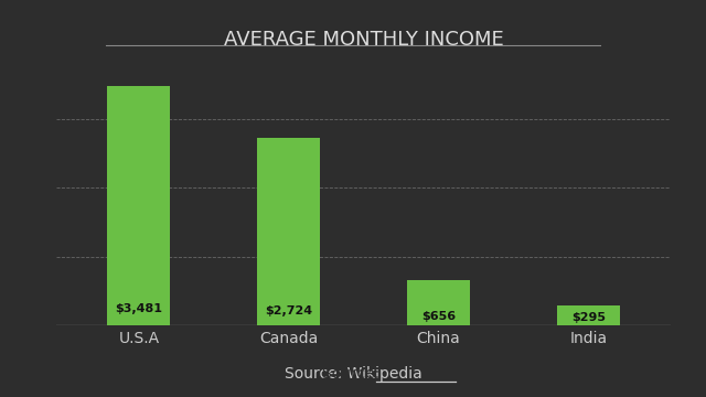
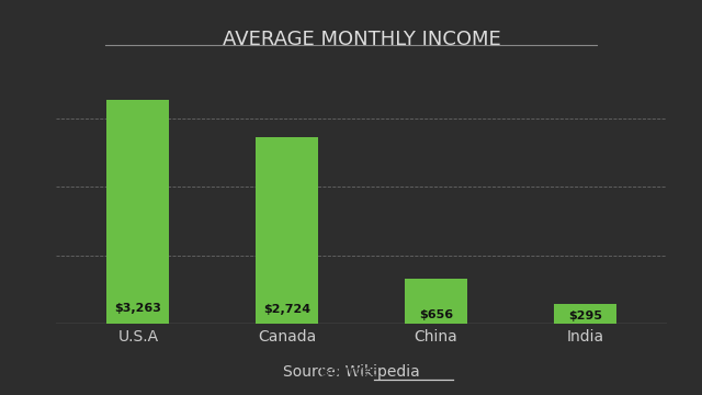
U.S.A: $3,481 -> $3,263
